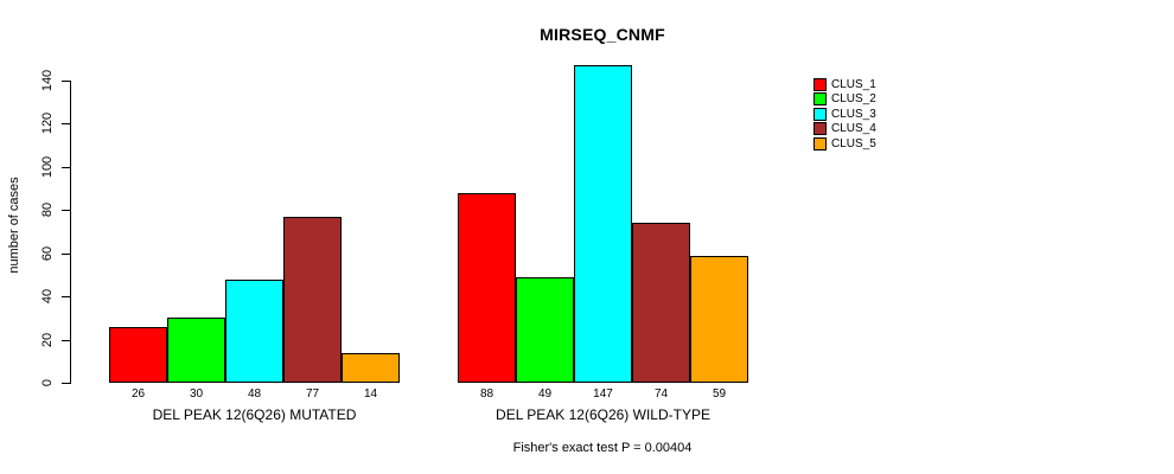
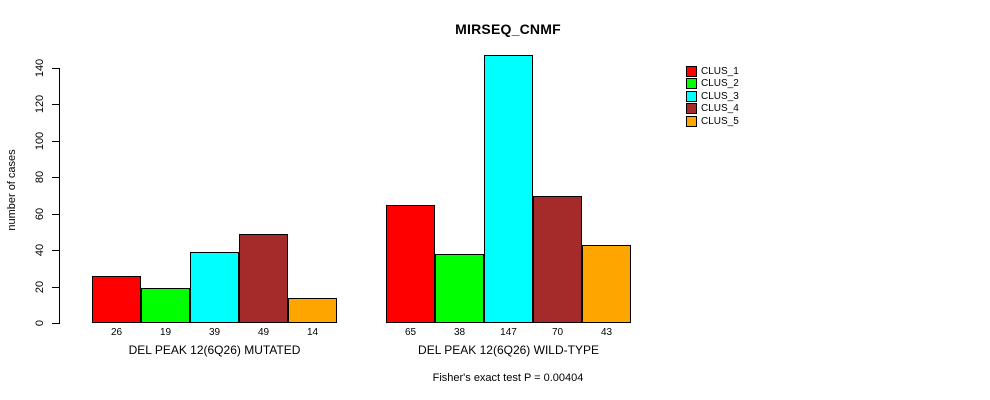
CLUS_2/DEL PEAK 12(6Q26) MUTATED: 30 -> 19
CLUS_3/DEL PEAK 12(6Q26) MUTATED: 48 -> 39
CLUS_4/DEL PEAK 12(6Q26) MUTATED: 77 -> 49
CLUS_1/DEL PEAK 12(6Q26) WILD-TYPE: 88 -> 65
CLUS_2/DEL PEAK 12(6Q26) WILD-TYPE: 49 -> 38
CLUS_4/DEL PEAK 12(6Q26) WILD-TYPE: 74 -> 70
CLUS_5/DEL PEAK 12(6Q26) WILD-TYPE: 59 -> 43
